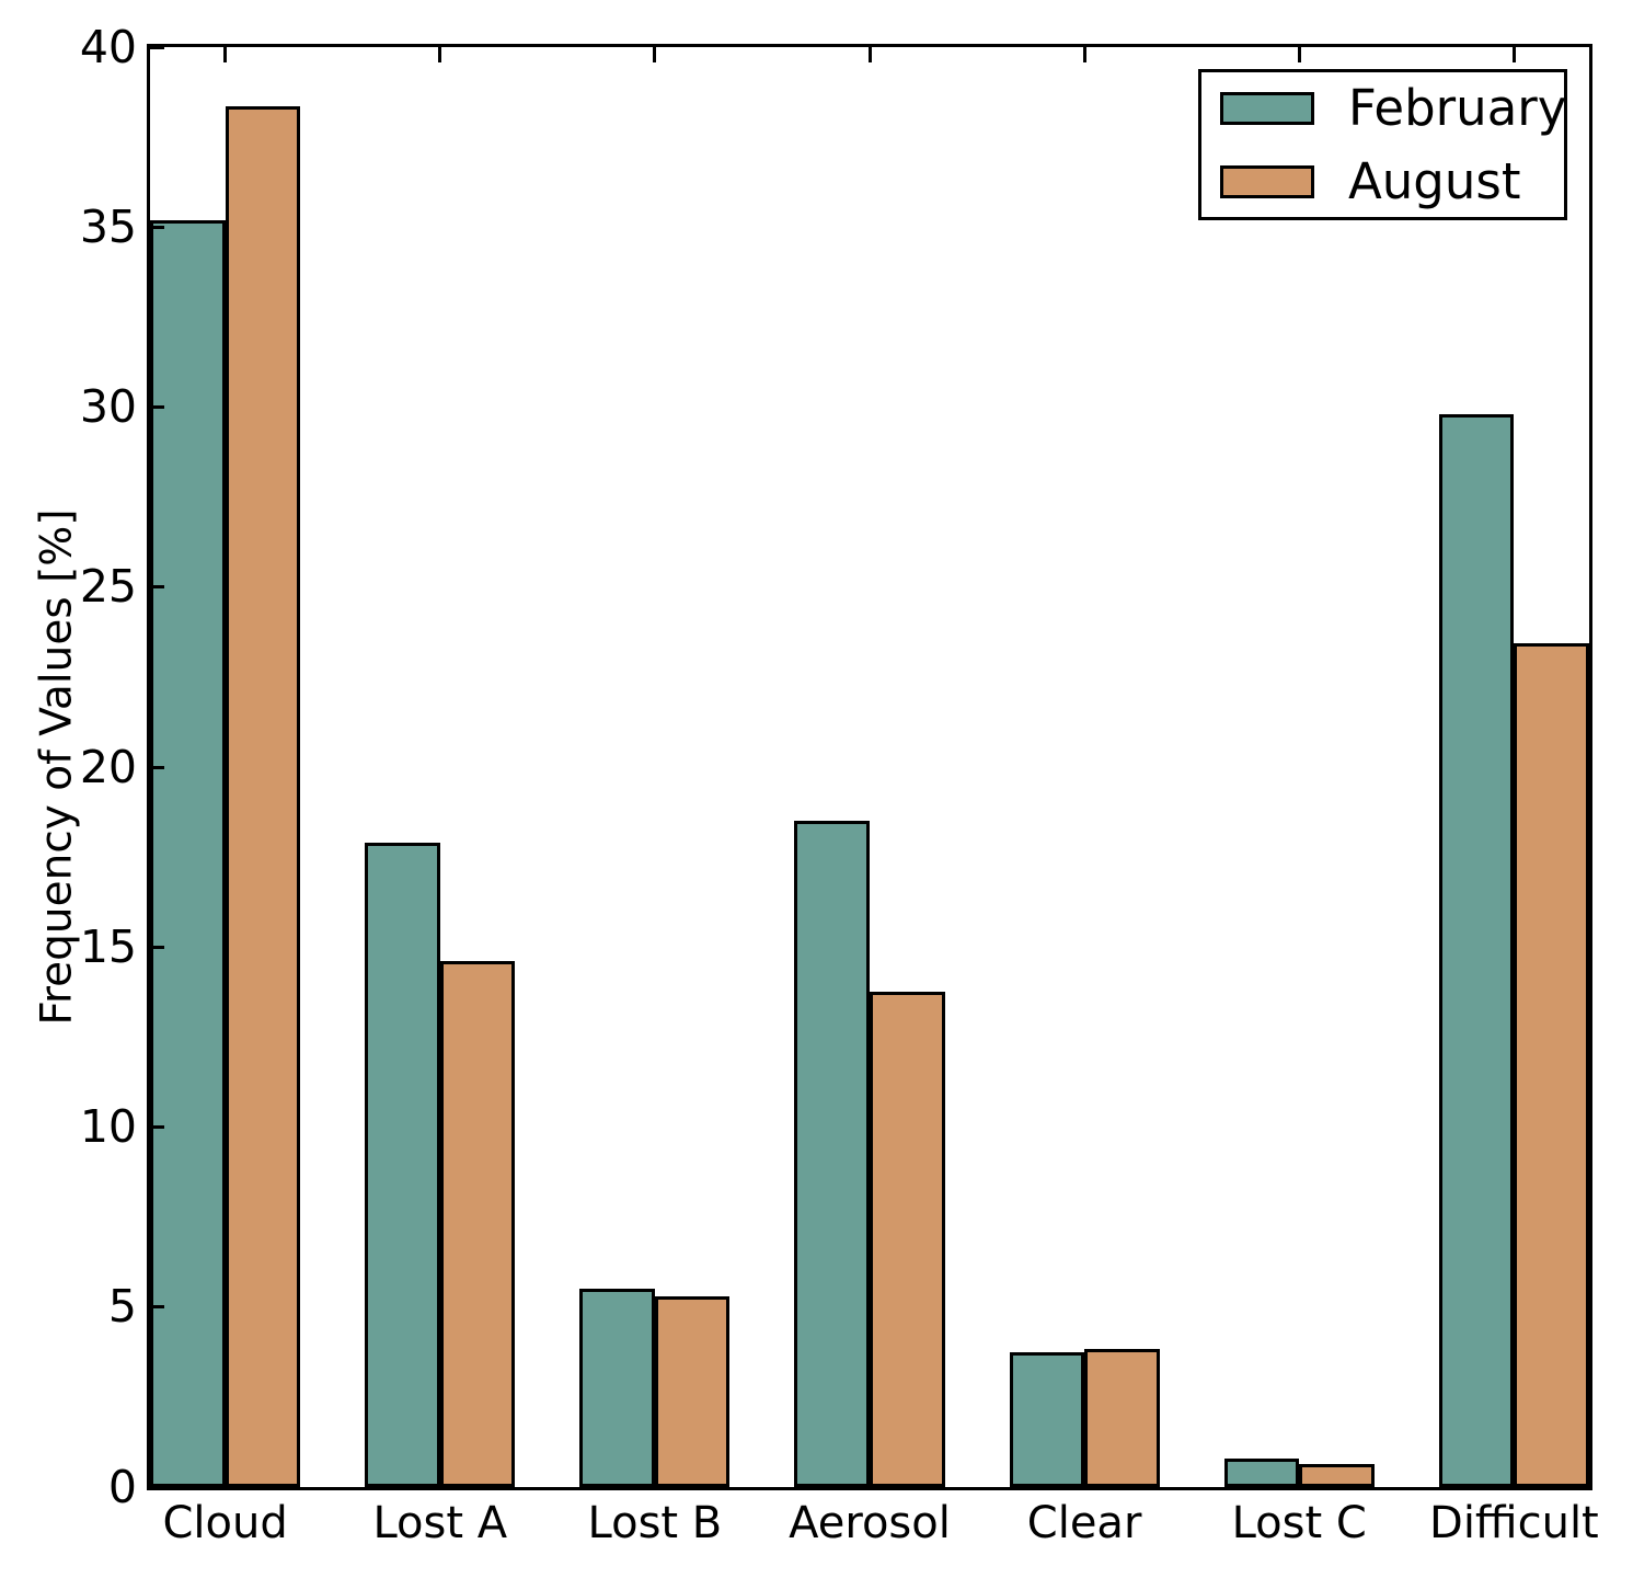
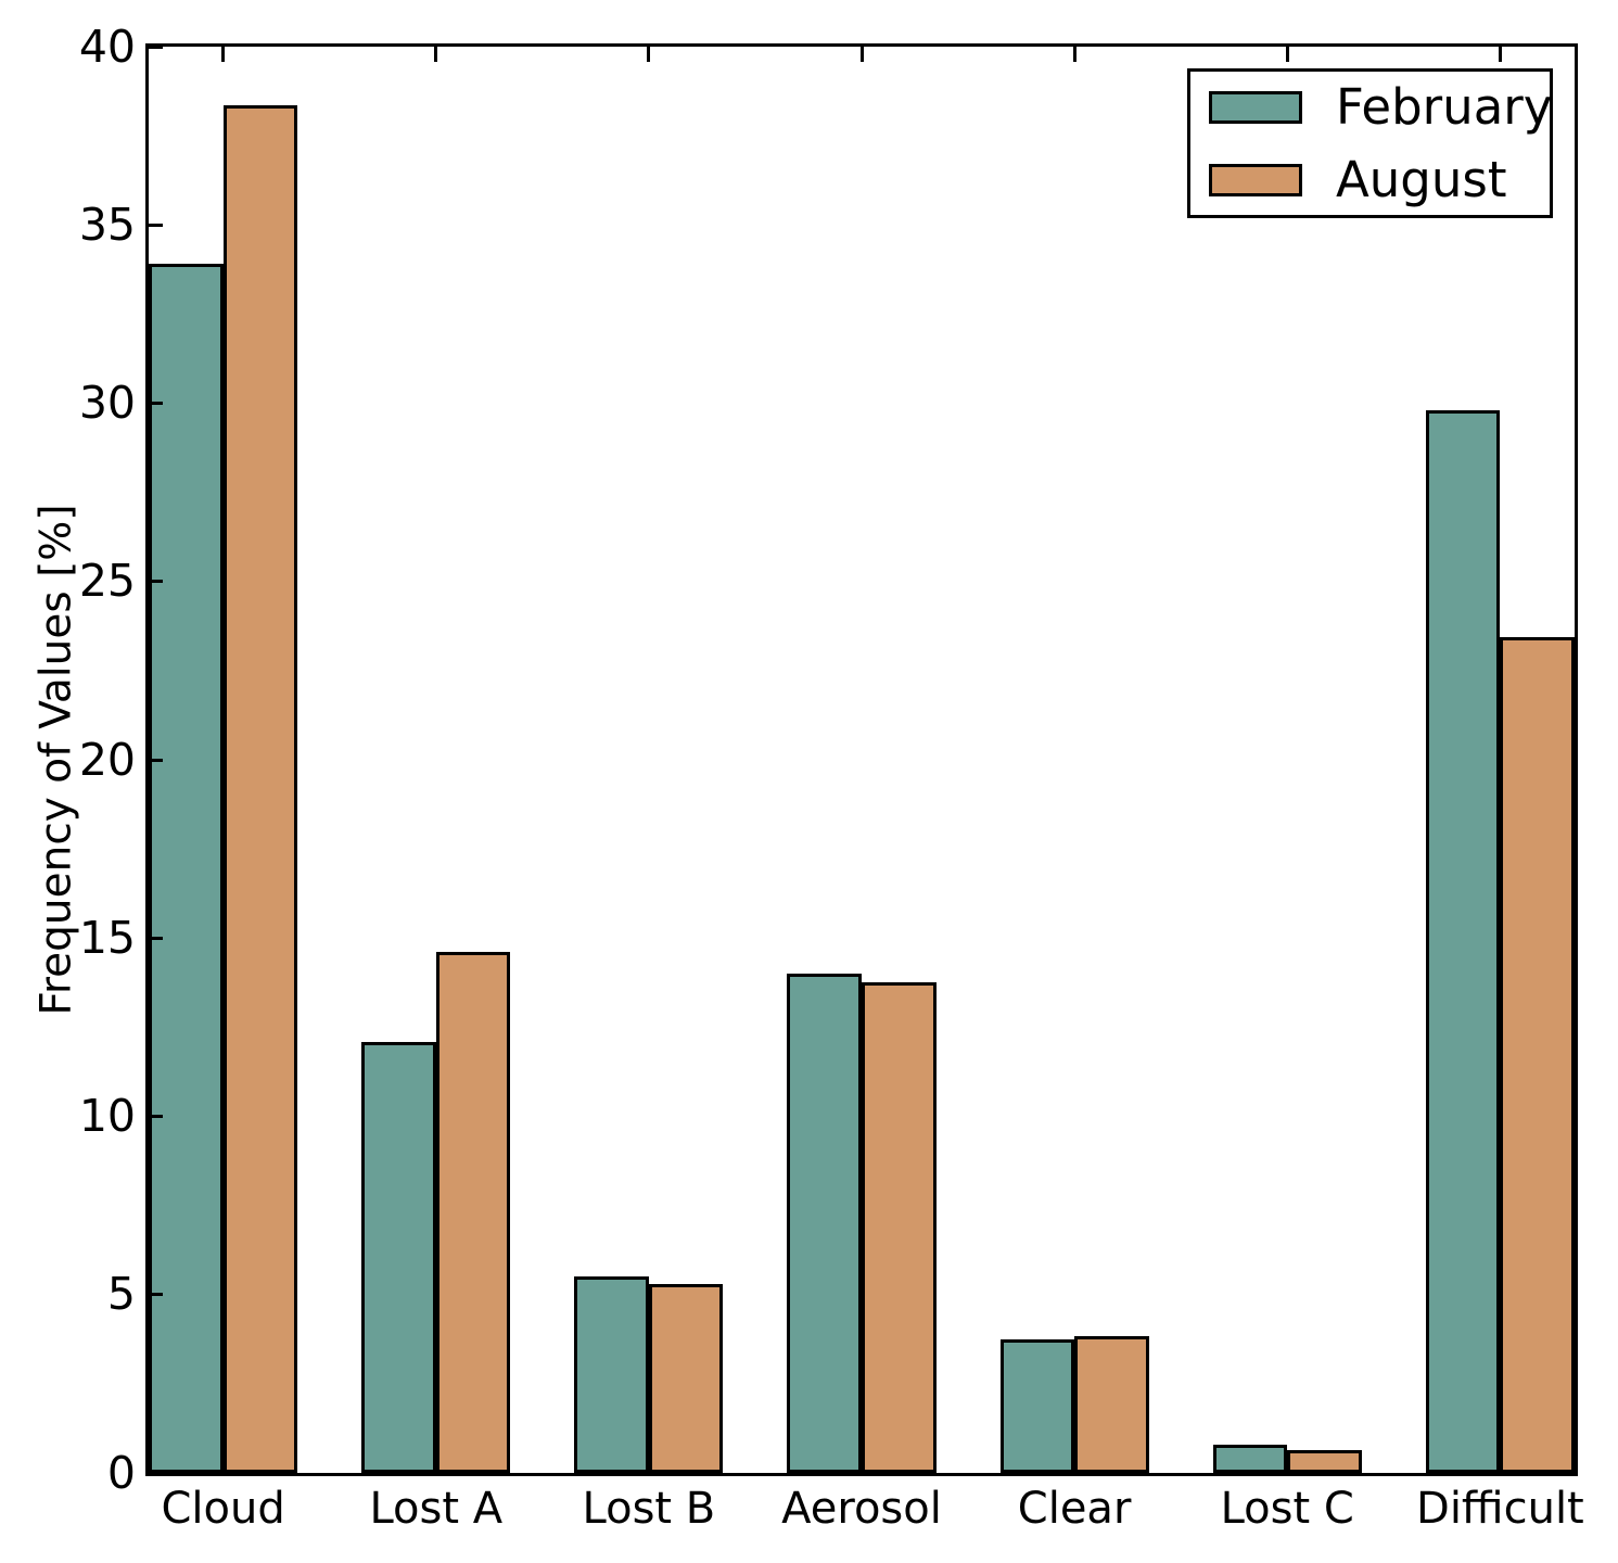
February/Cloud: 35.2 -> 33.9
February/Lost A: 17.9 -> 12.1
February/Aerosol: 18.5 -> 14.0
